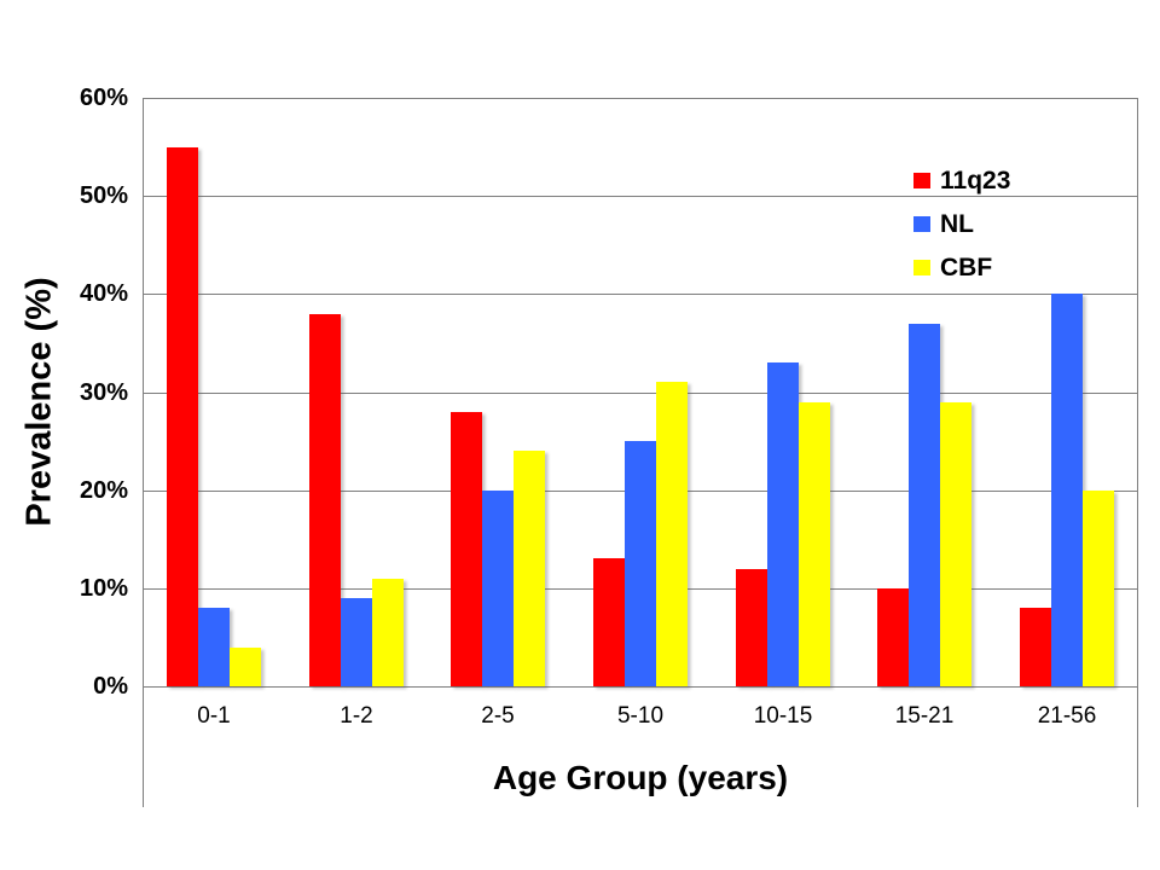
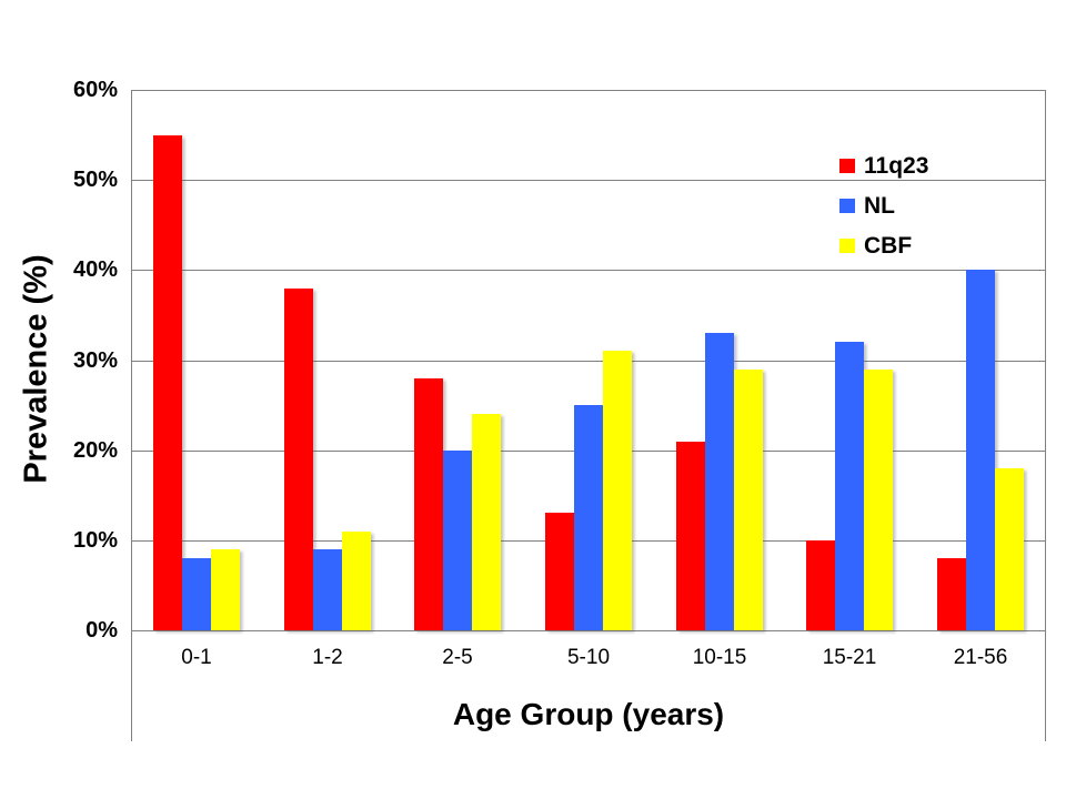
CBF/0-1: 4% -> 9%
11q23/10-15: 12% -> 21%
NL/15-21: 37% -> 32%
CBF/21-56: 20% -> 18%
